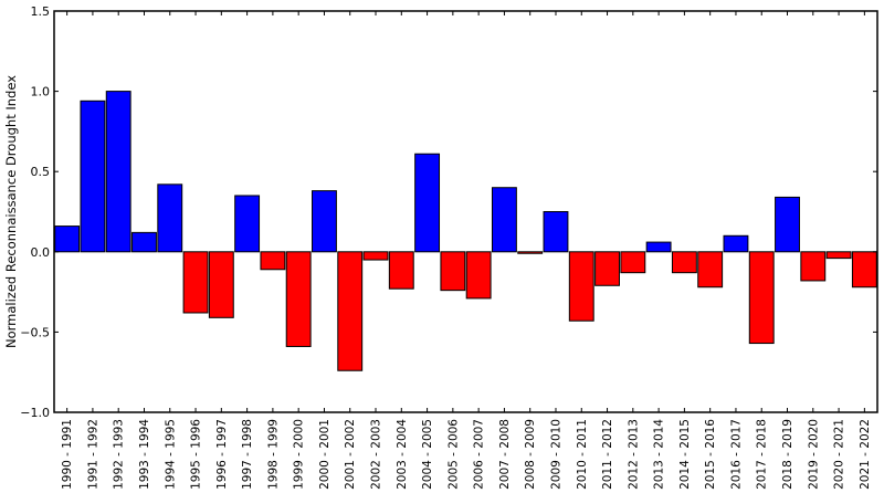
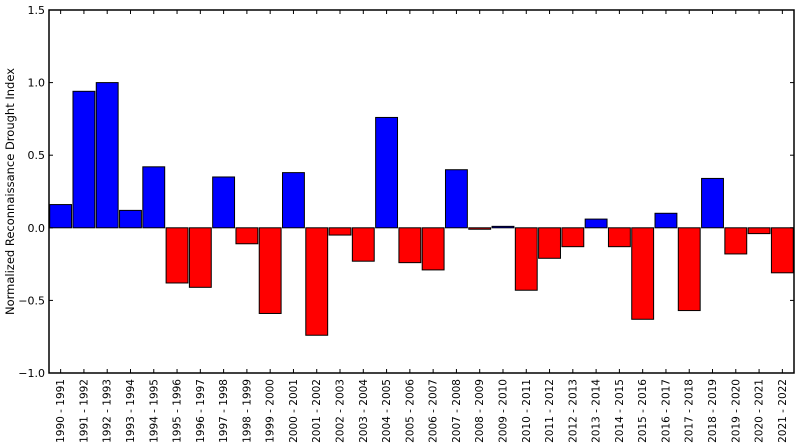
2004 - 2005: 0.61 -> 0.76
2009 - 2010: 0.25 -> 0.01
2015 - 2016: -0.22 -> -0.63
2021 - 2022: -0.22 -> -0.31
